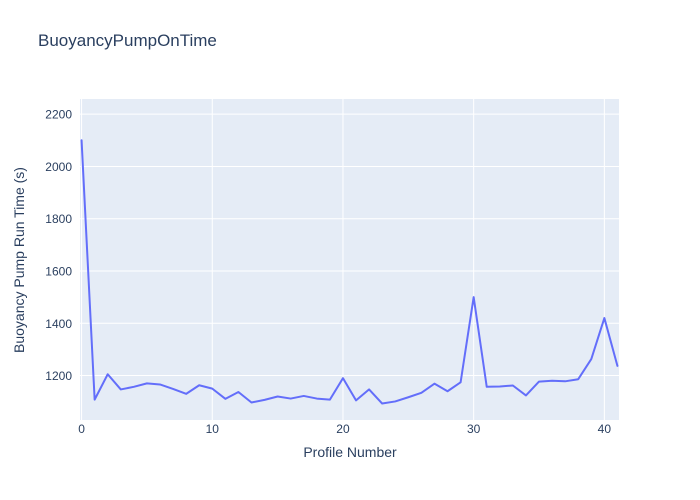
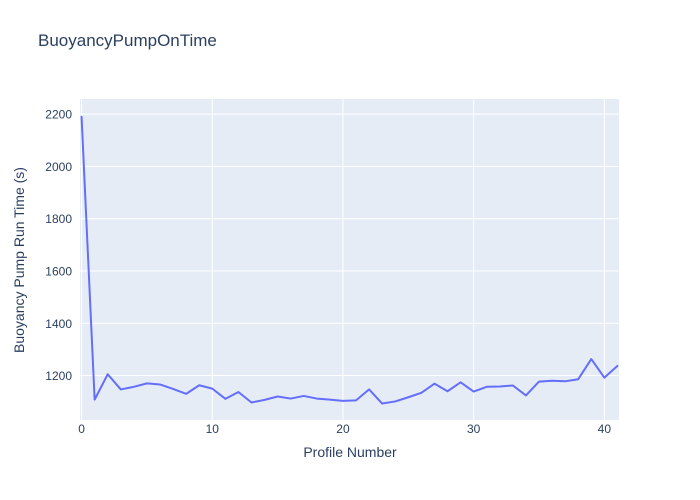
0: 2100 -> 2190
20: 1190 -> 1100
30: 1500 -> 1140
40: 1420 -> 1190
